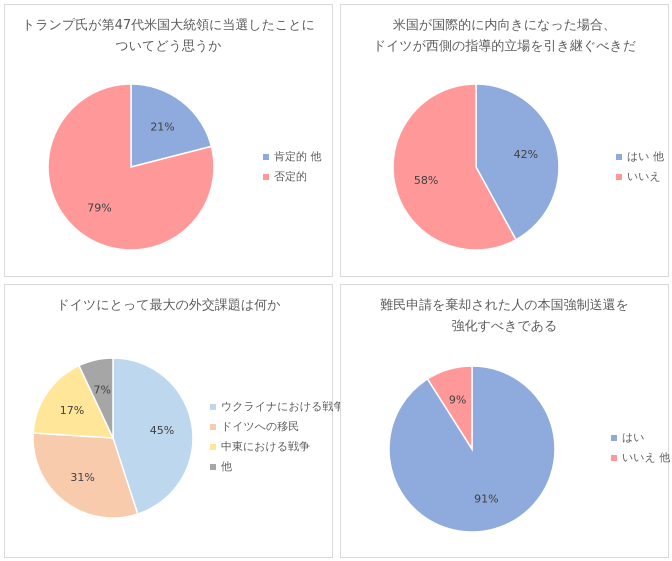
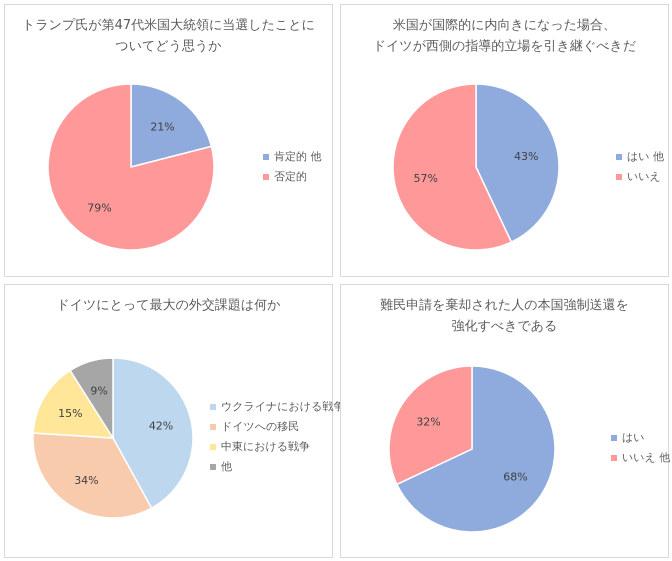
米国が国際的に内向きになった場合、ドイツが西側の指導的立場を引き継ぐべきだ/はい 他: 42% -> 43%
米国が国際的に内向きになった場合、ドイツが西側の指導的立場を引き継ぐべきだ/いいえ: 58% -> 57%
ドイツにとって最大の外交課題は何か/ウクライナにおける戦争: 45% -> 42%
ドイツにとって最大の外交課題は何か/ドイツへの移民: 31% -> 34%
ドイツにとって最大の外交課題は何か/中東における戦争: 17% -> 15%
ドイツにとって最大の外交課題は何か/他: 7% -> 9%
難民申請を棄却された人の本国強制送還を強化すべきである/はい: 91% -> 68%
難民申請を棄却された人の本国強制送還を強化すべきである/いいえ 他: 9% -> 32%
